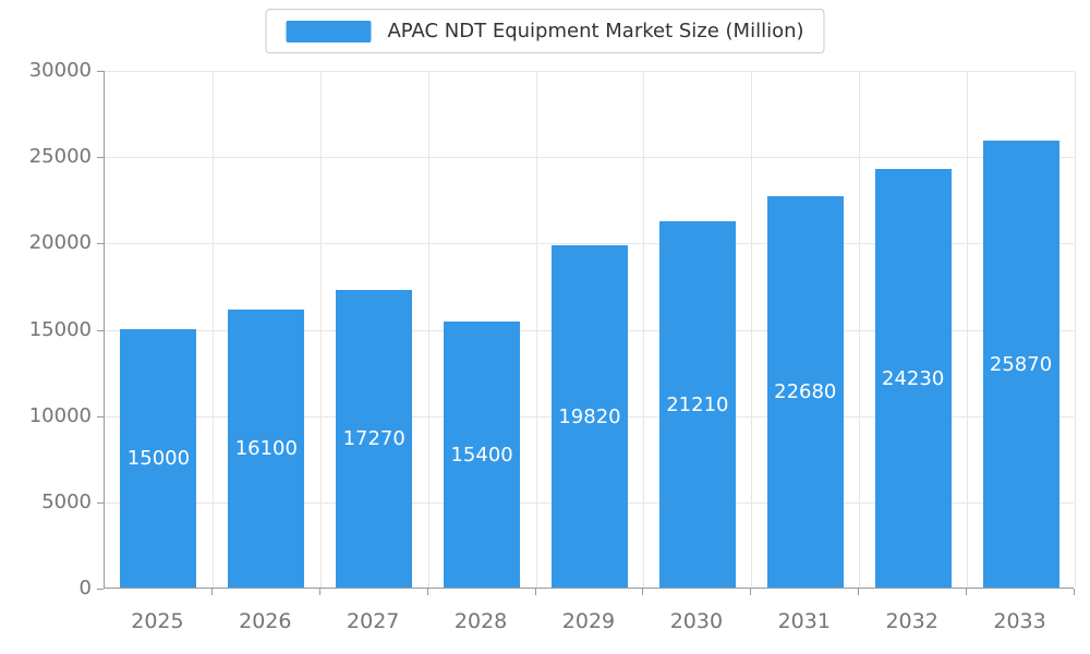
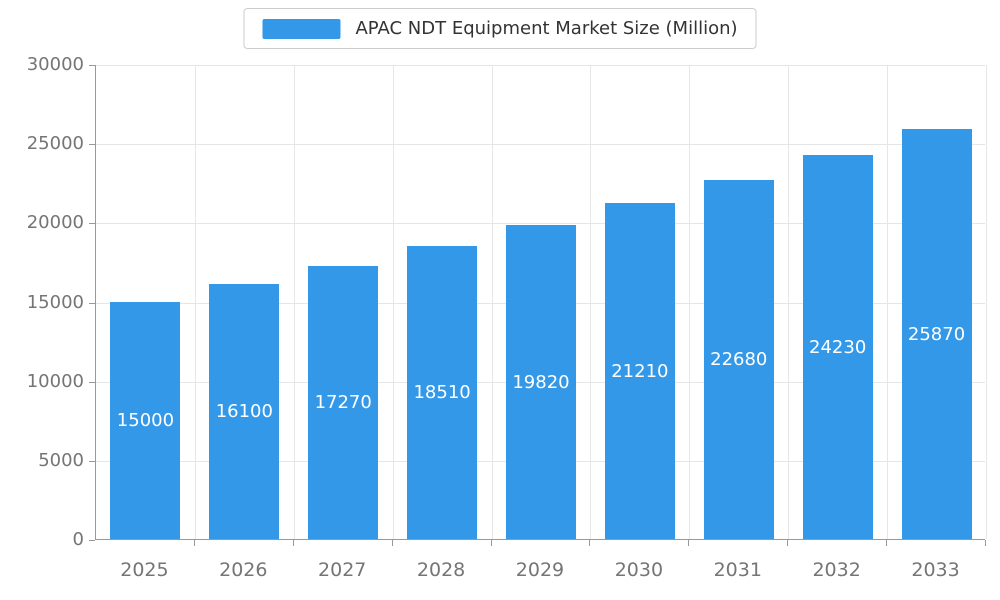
2028: 15400 -> 18510
